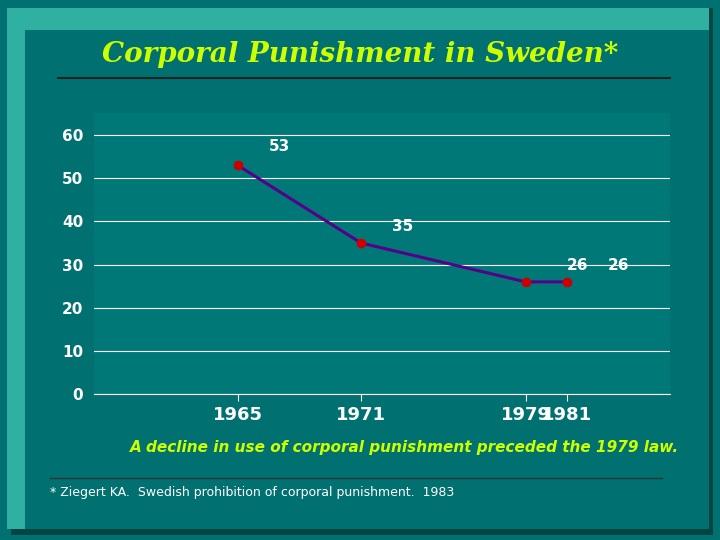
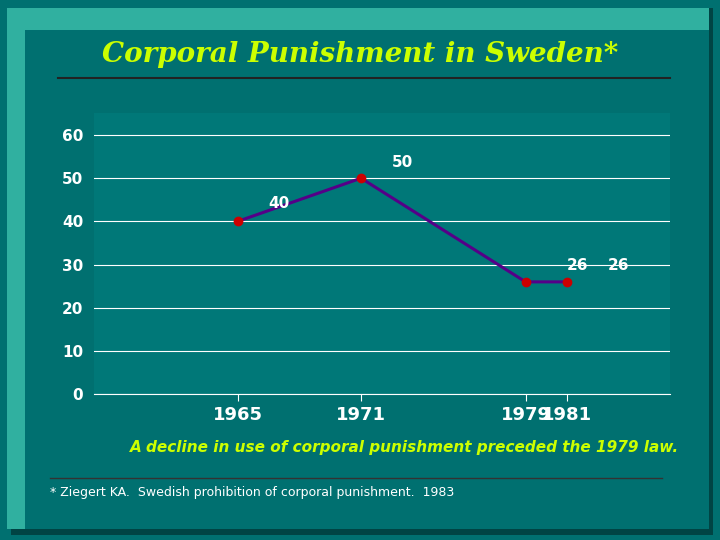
1965: 53 -> 40
1971: 35 -> 50
